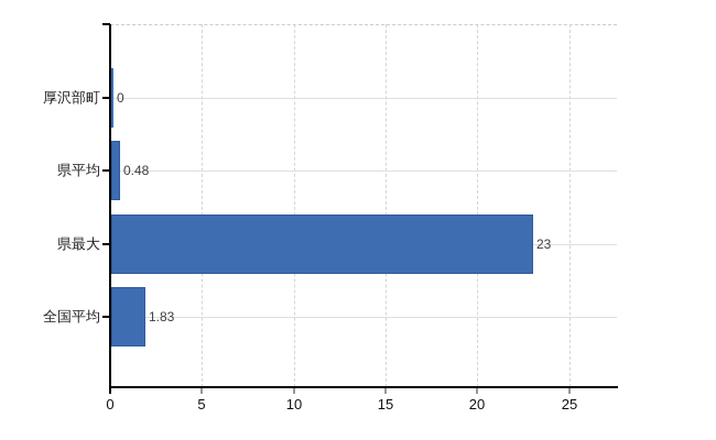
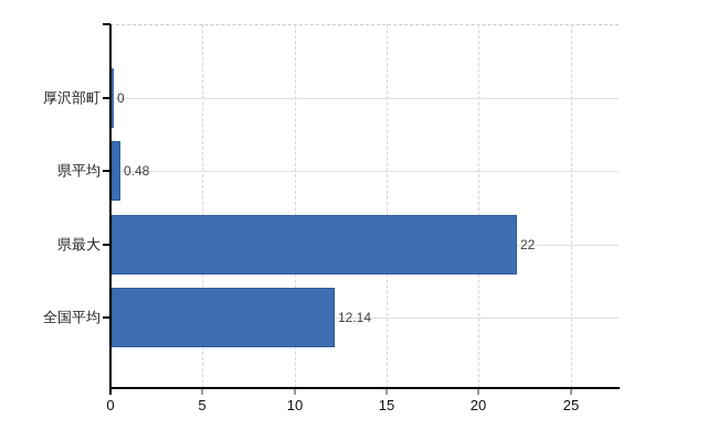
県最大: 23 -> 22
全国平均: 1.83 -> 12.14
